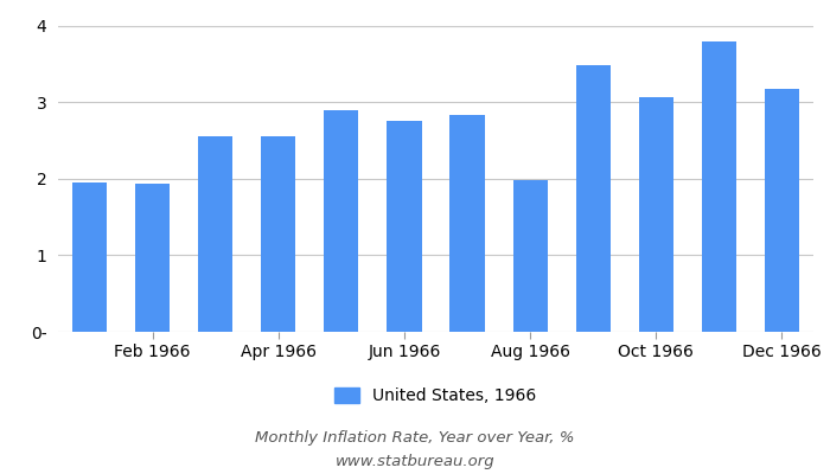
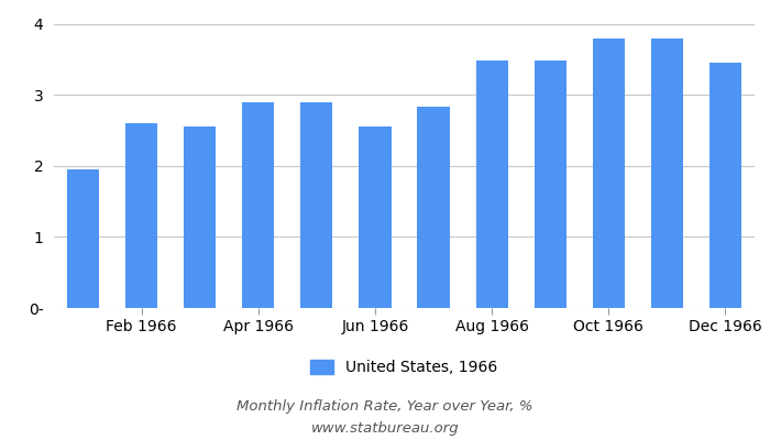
Feb 1966: 1.94 -> 2.60
Apr 1966: 2.56 -> 2.89
Jun 1966: 2.76 -> 2.55
Aug 1966: 1.98 -> 3.49
Oct 1966: 3.06 -> 3.80
Dec 1966: 3.18 -> 3.46
